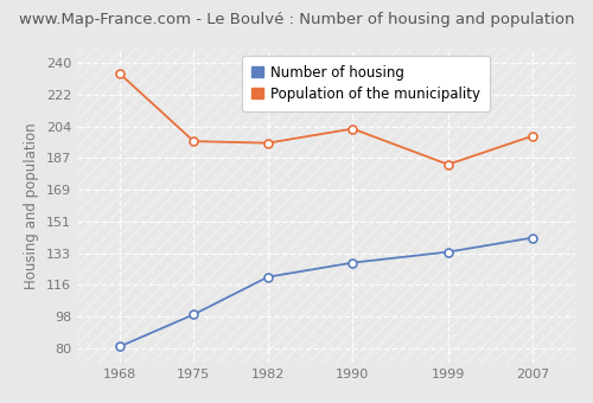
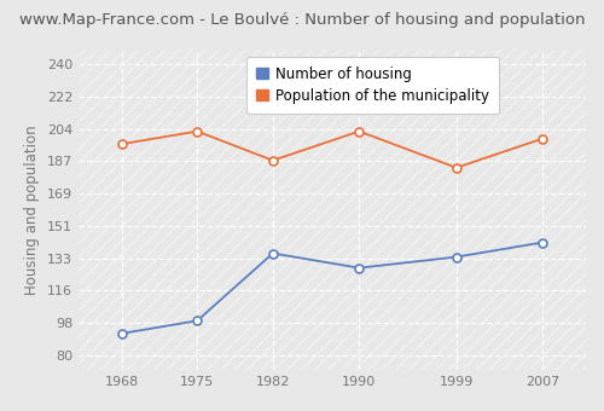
Number of housing/1968: 81 -> 92
Population of the municipality/1968: 234 -> 196
Population of the municipality/1975: 196 -> 203
Number of housing/1982: 120 -> 136
Population of the municipality/1982: 195 -> 187
